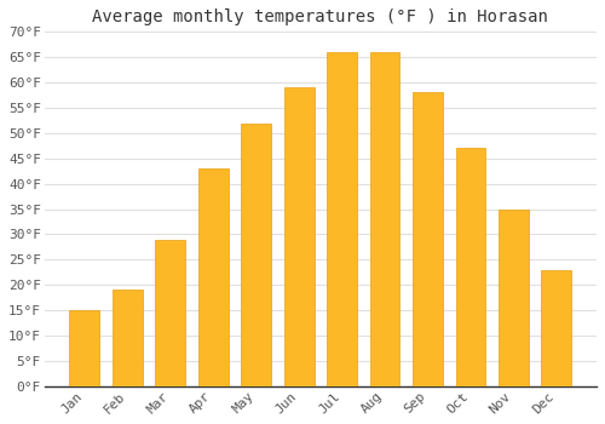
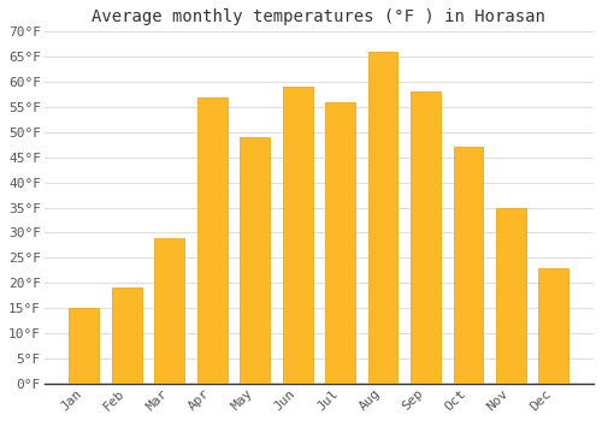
Apr: 43°F -> 57°F
May: 52°F -> 49°F
Jul: 66°F -> 56°F
